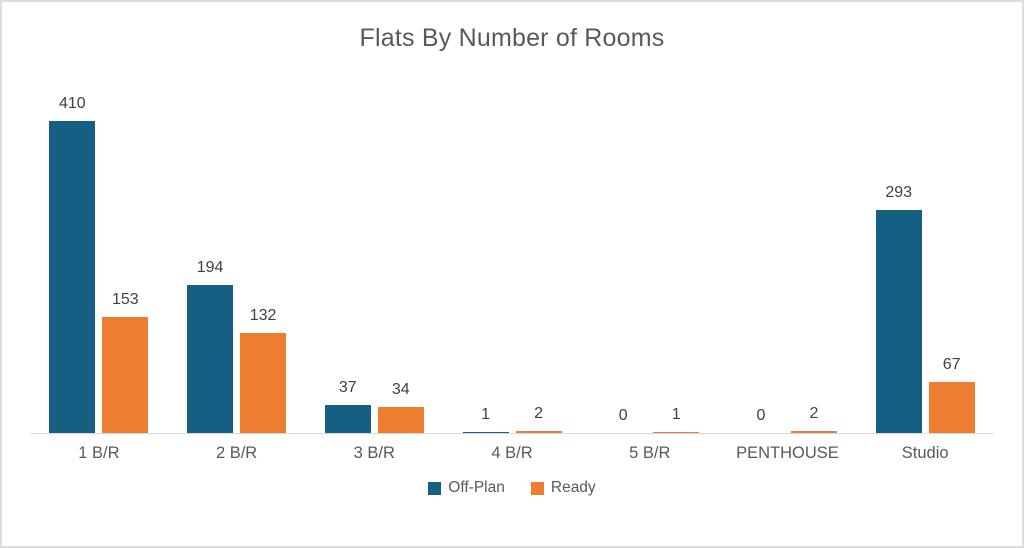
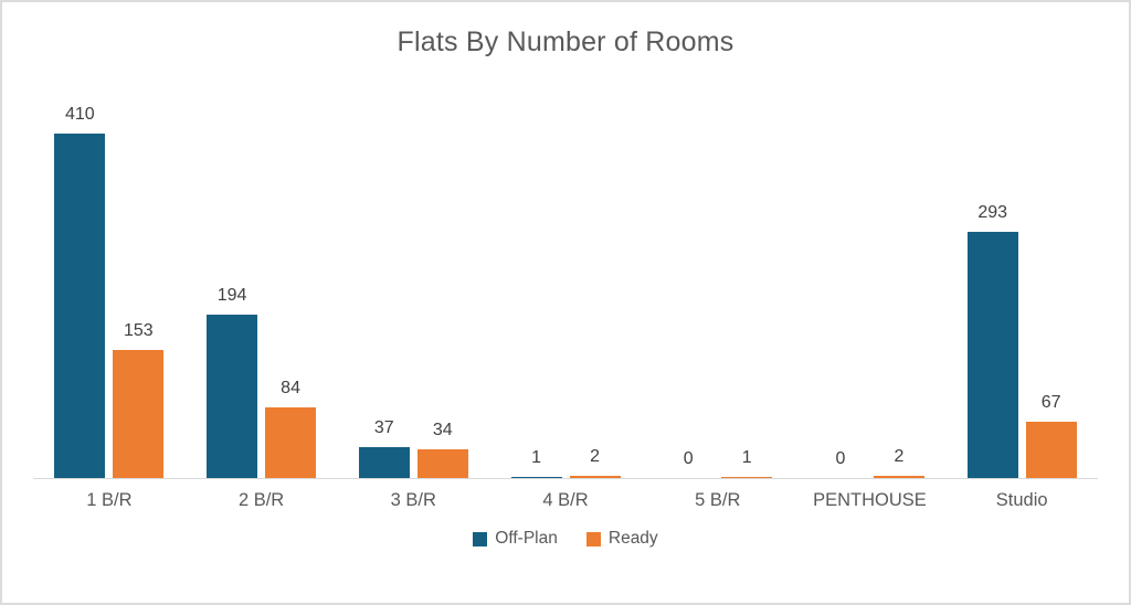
Ready/2 B/R: 132 -> 84
